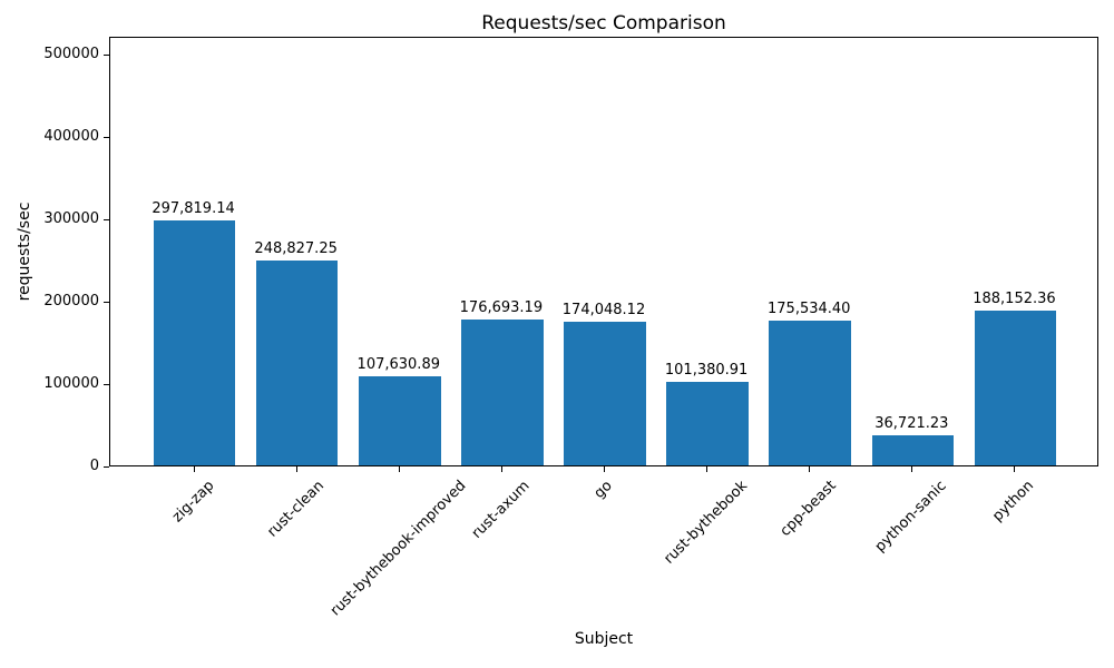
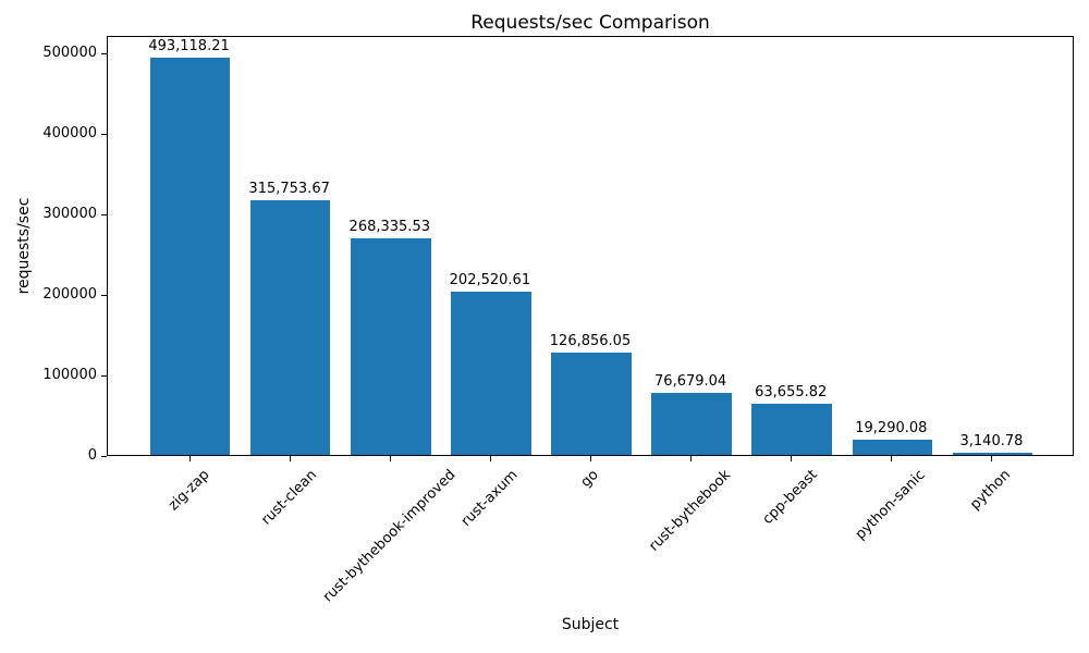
zig-zap: 297,819.14 -> 493,118.21
rust-clean: 248,827.25 -> 315,753.67
rust-bythebook-improved: 107,630.89 -> 268,335.53
rust-axum: 176,693.19 -> 202,520.61
go: 174,048.12 -> 126,856.05
rust-bythebook: 101,380.91 -> 76,679.04
cpp-beast: 175,534.40 -> 63,655.82
python-sanic: 36,721.23 -> 19,290.08
python: 188,152.36 -> 3,140.78
